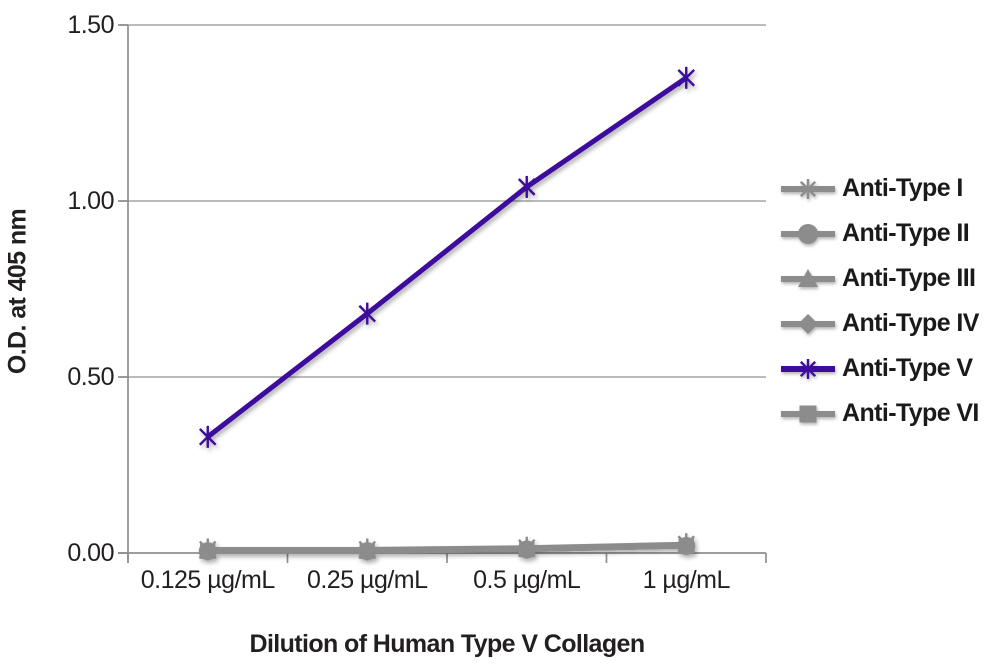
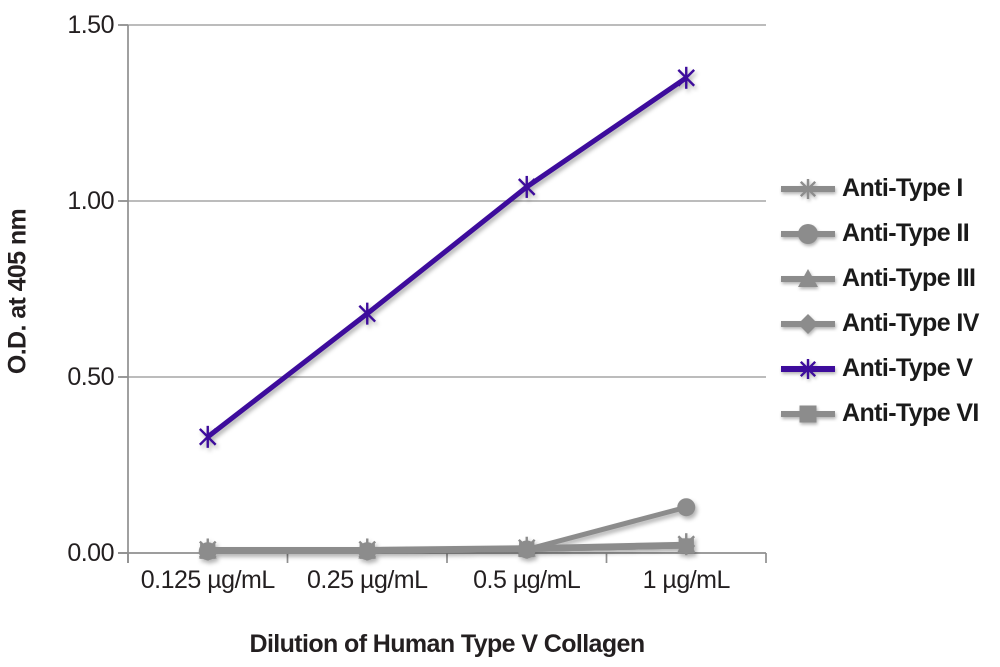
Anti-Type II/1 µg/mL: 0.02 -> 0.13
